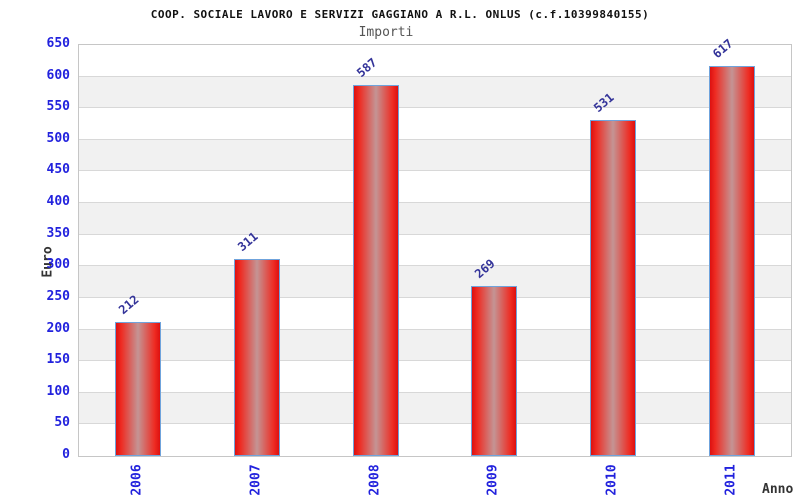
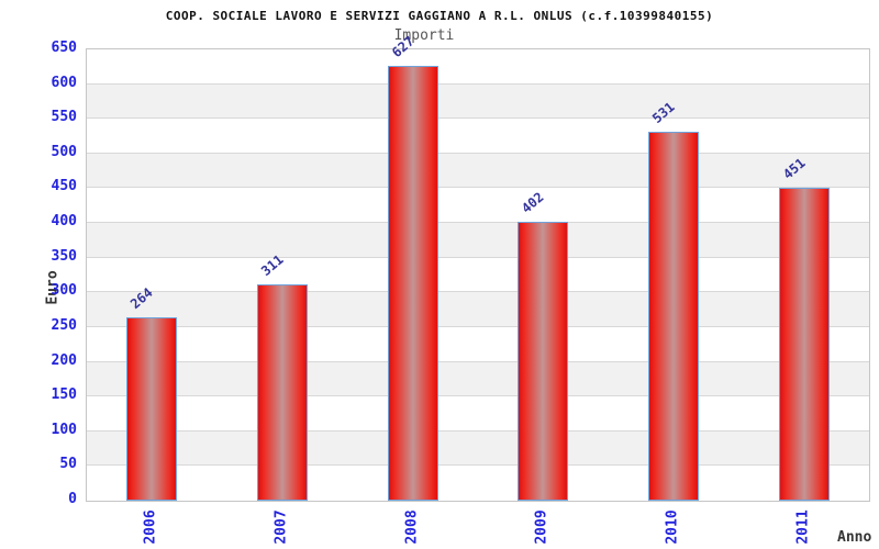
2006: 212 -> 264
2008: 587 -> 627
2009: 269 -> 402
2011: 617 -> 451
